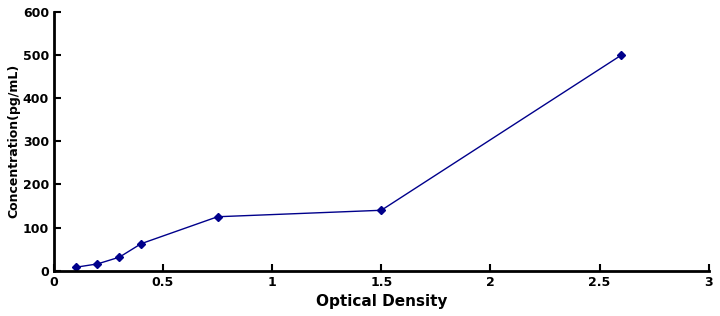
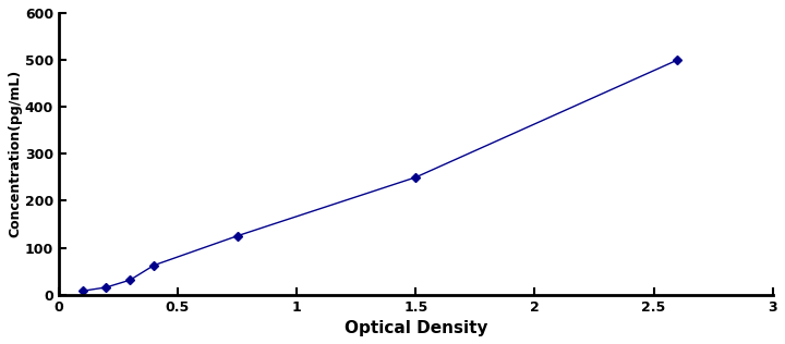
1.5: 140 -> 250
